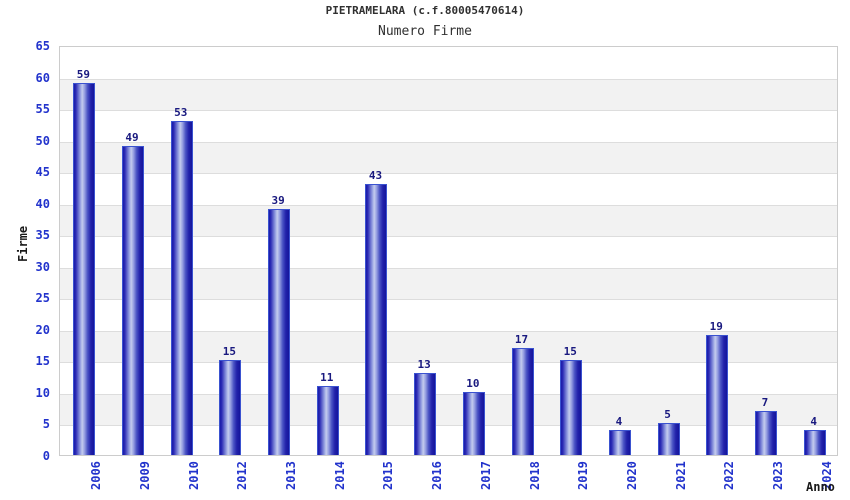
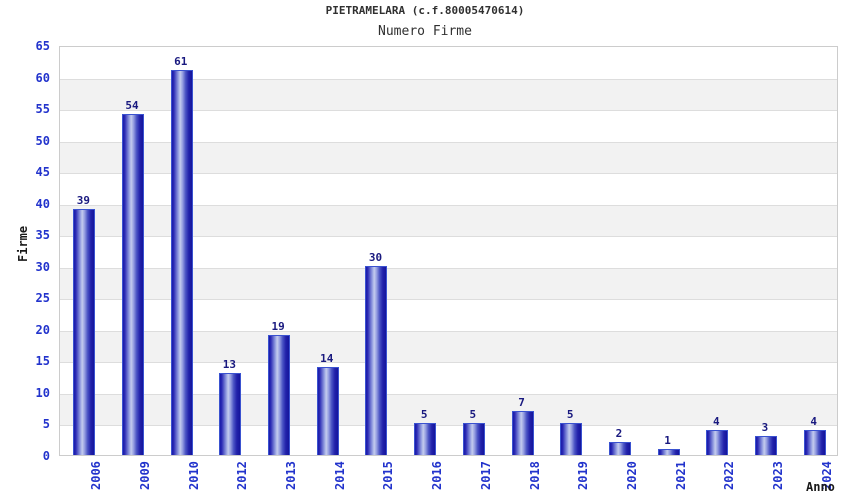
2006: 59 -> 39
2009: 49 -> 54
2010: 53 -> 61
2012: 15 -> 13
2013: 39 -> 19
2014: 11 -> 14
2015: 43 -> 30
2016: 13 -> 5
2017: 10 -> 5
2018: 17 -> 7
2019: 15 -> 5
2020: 4 -> 2
2021: 5 -> 1
2022: 19 -> 4
2023: 7 -> 3
